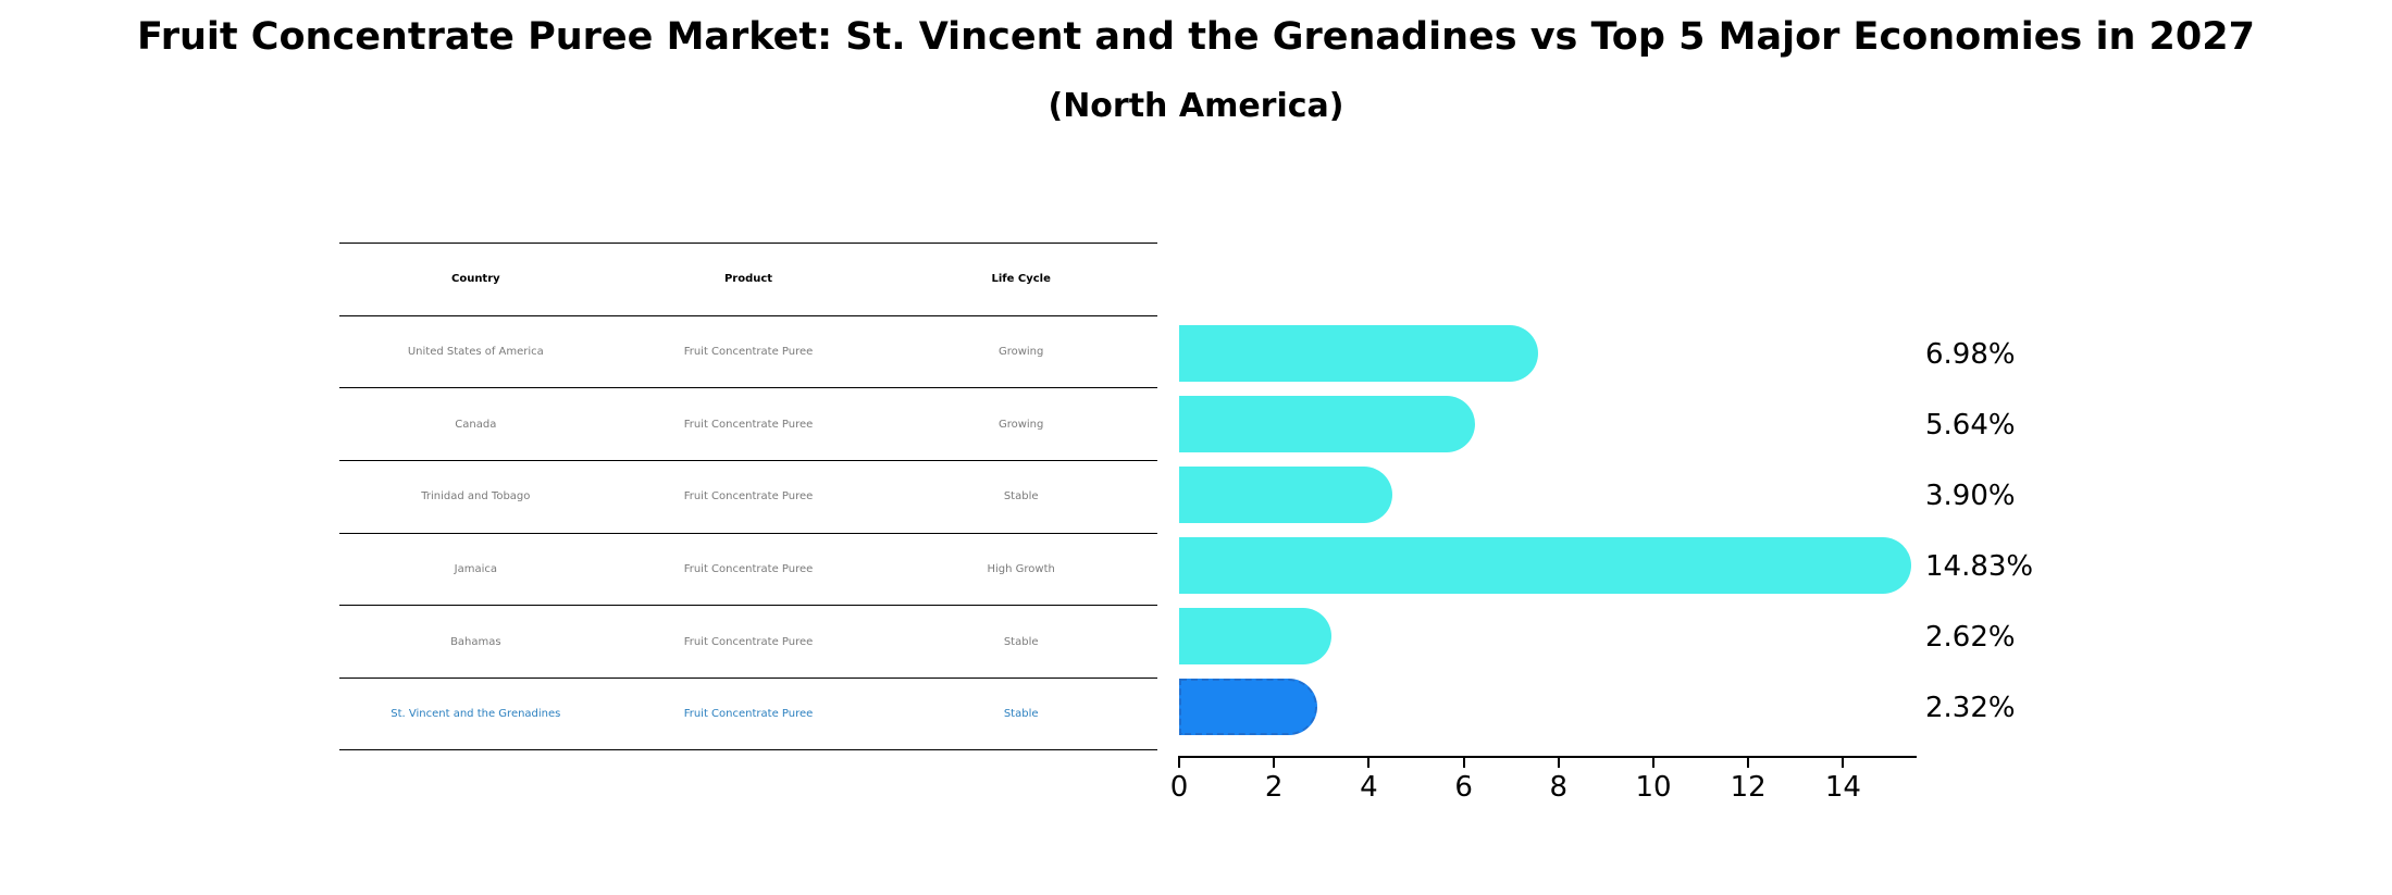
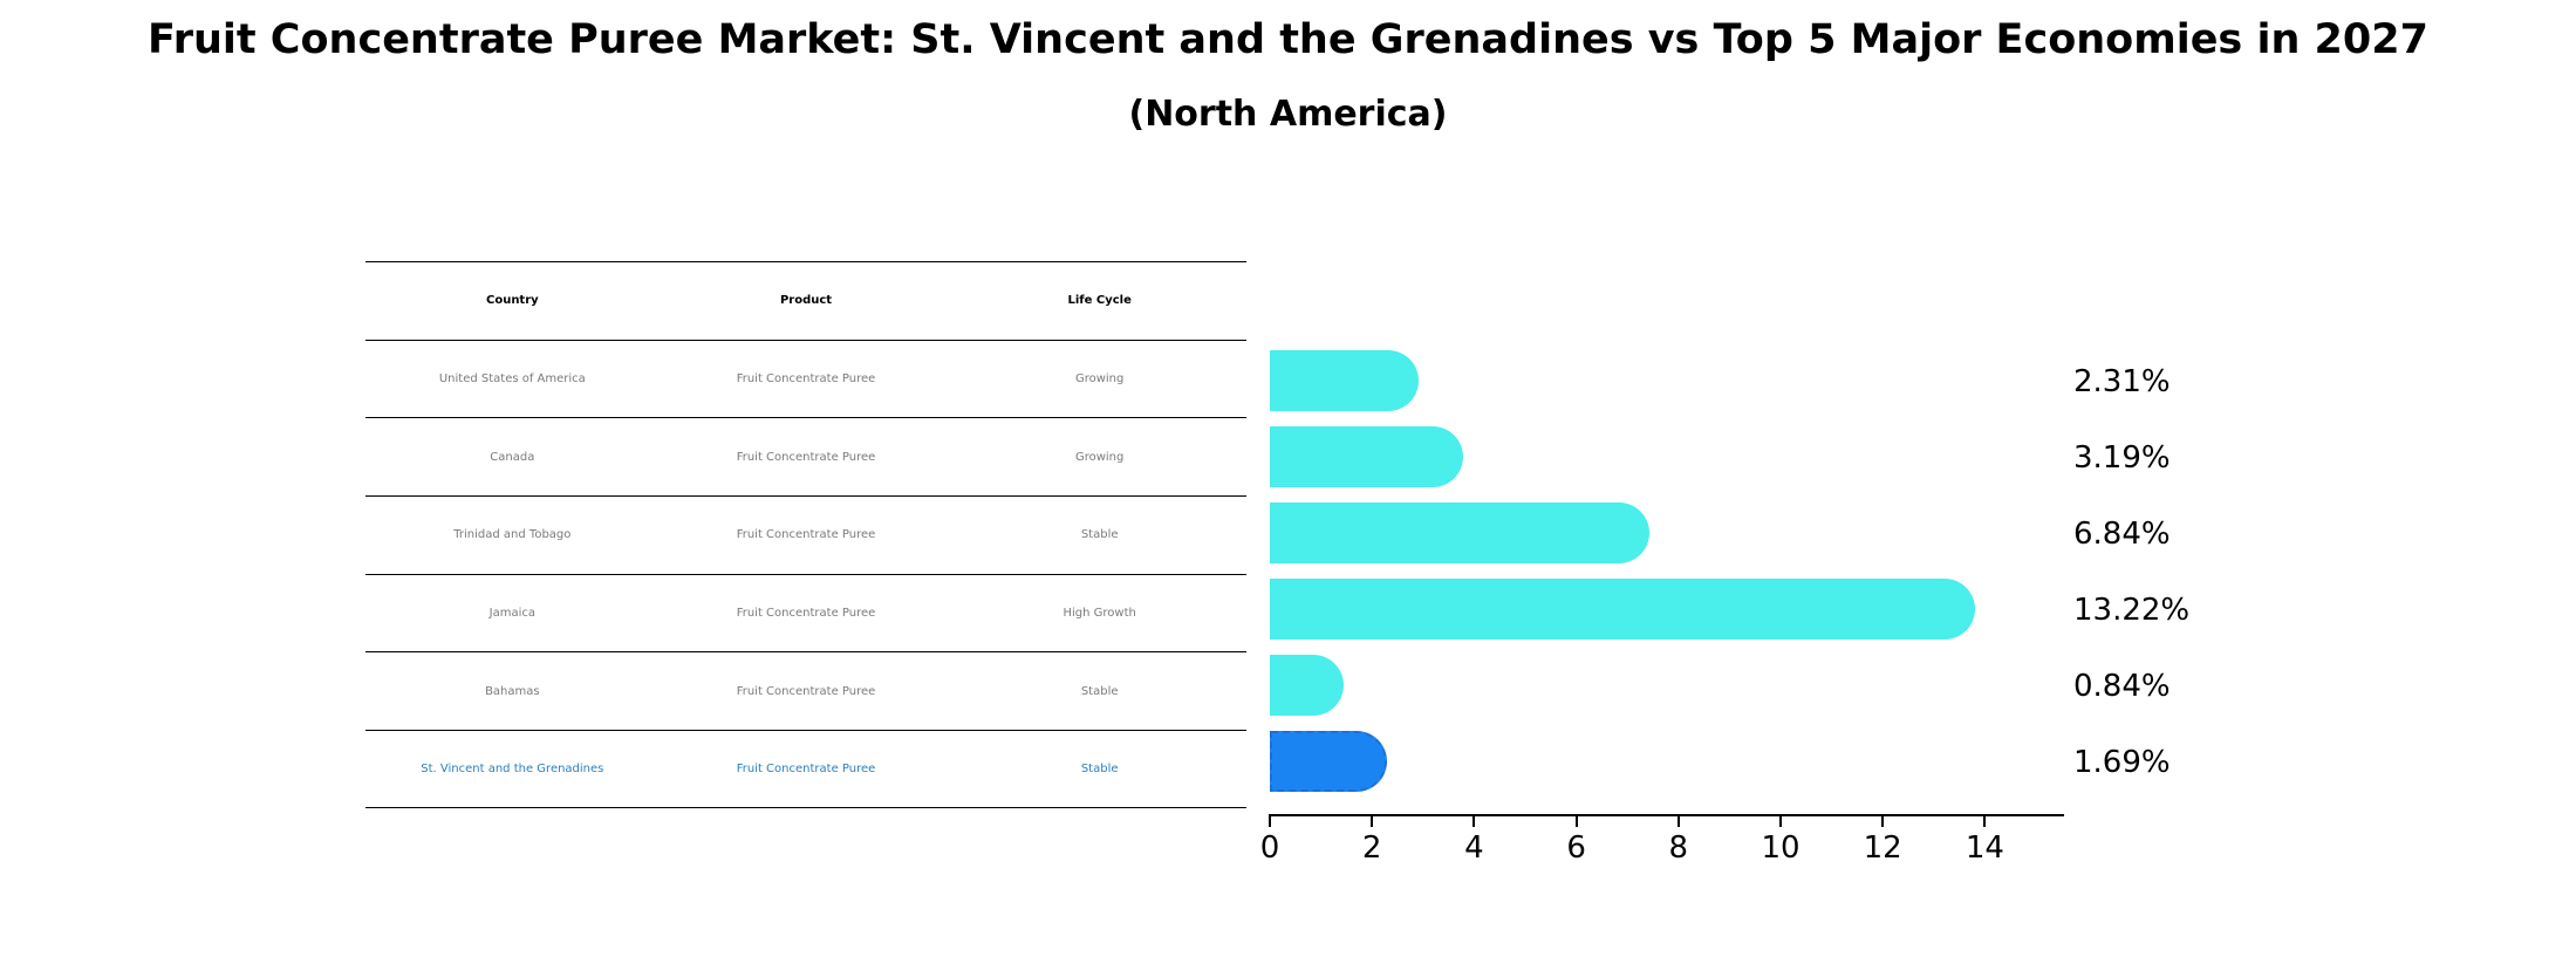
United States of America: 6.98% -> 2.31%
Canada: 5.64% -> 3.19%
Trinidad and Tobago: 3.90% -> 6.84%
Jamaica: 14.83% -> 13.22%
Bahamas: 2.62% -> 0.84%
St. Vincent and the Grenadines: 2.32% -> 1.69%
